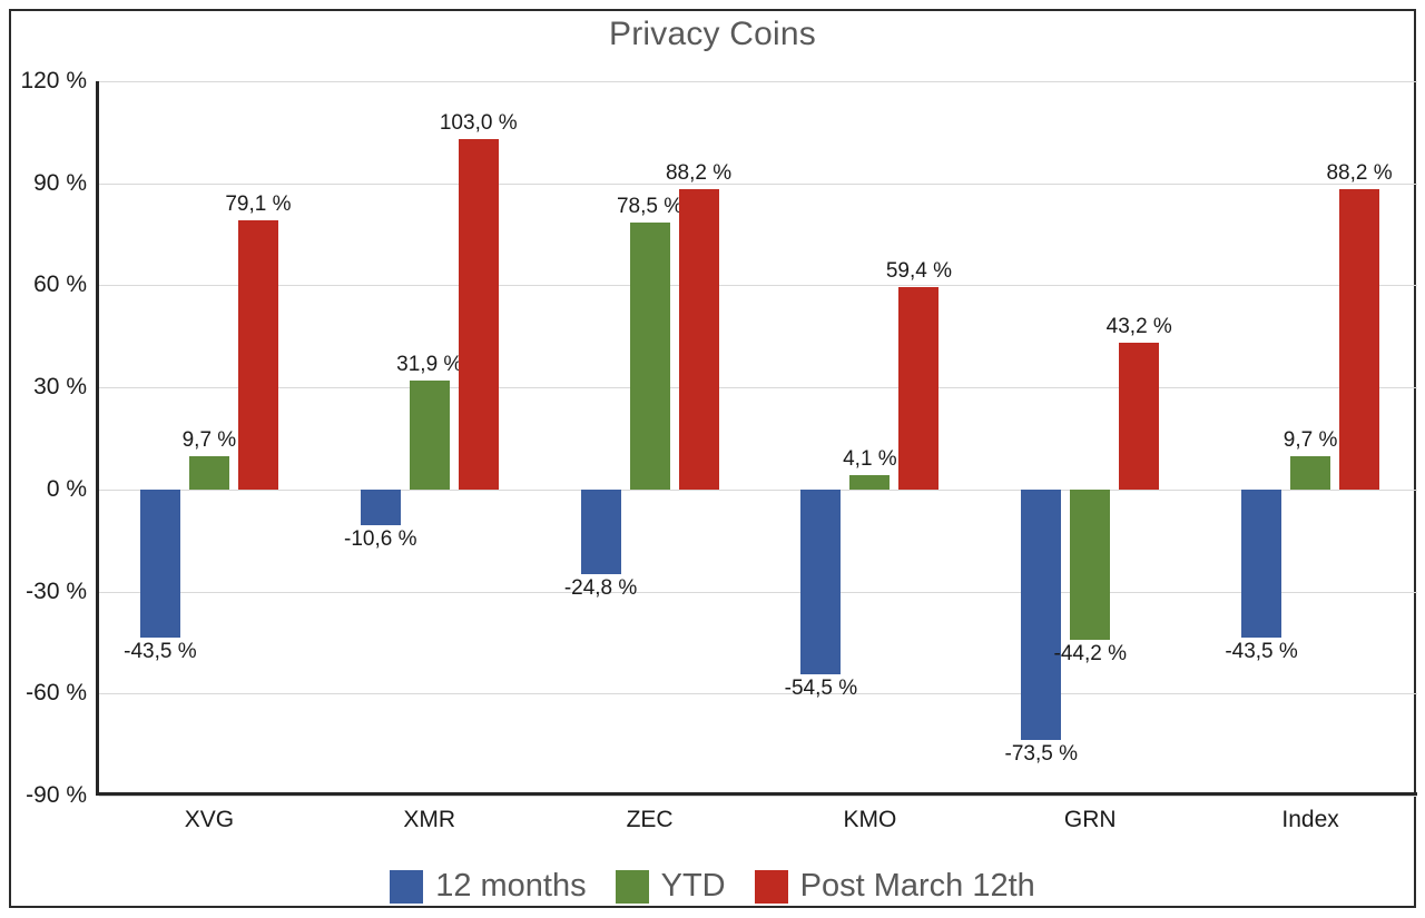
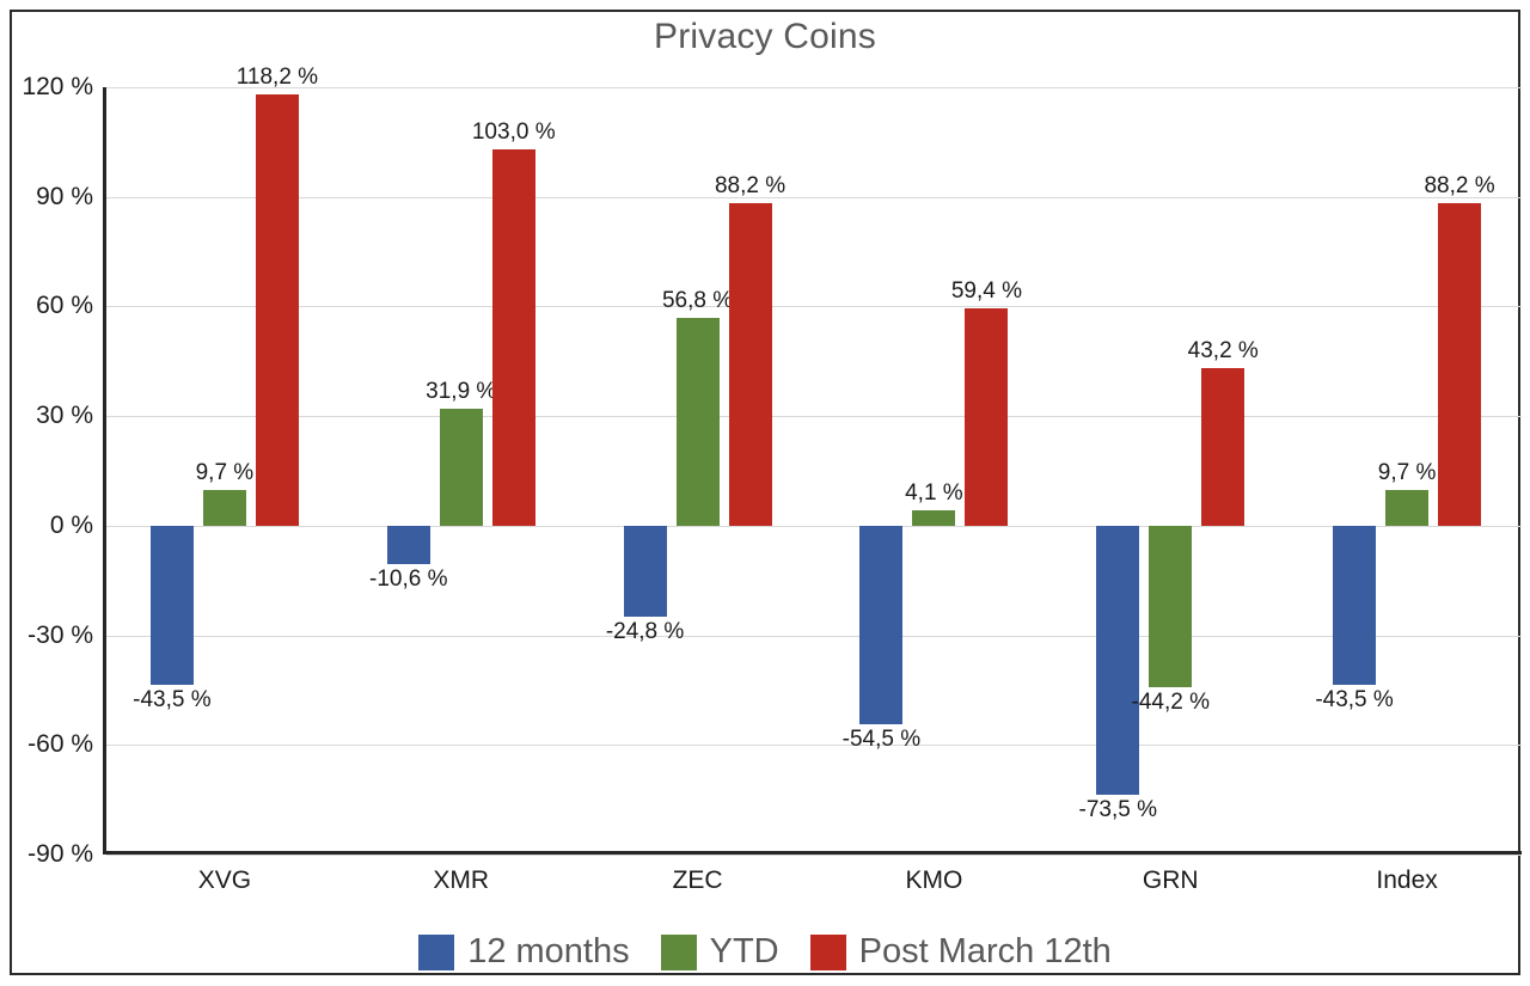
Post March 12th/XVG: 79,1 -> 118,2
YTD/ZEC: 78,5 -> 56,8
